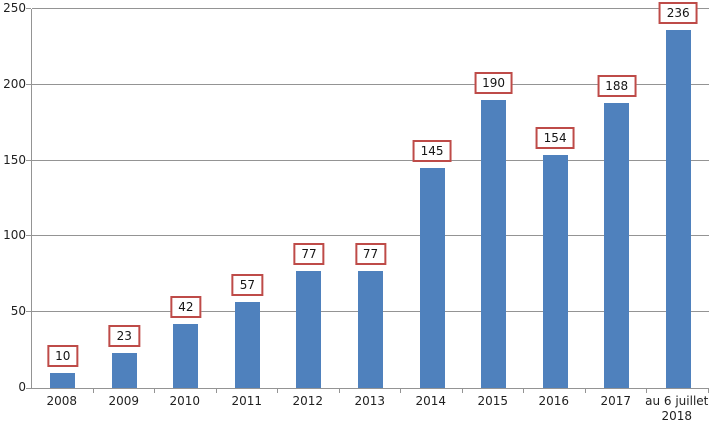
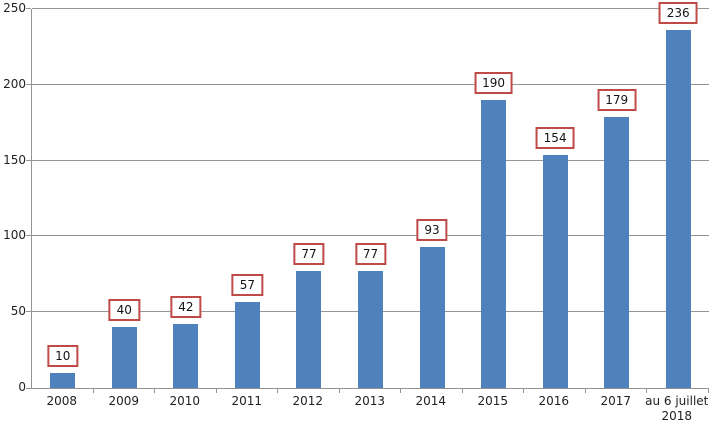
2009: 23 -> 40
2014: 145 -> 93
2017: 188 -> 179
